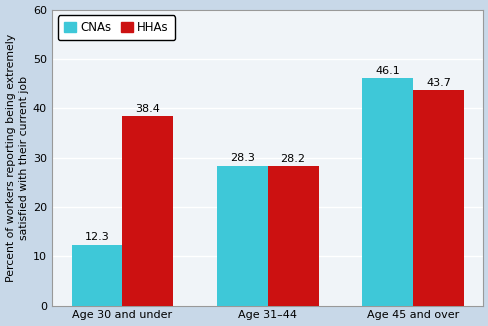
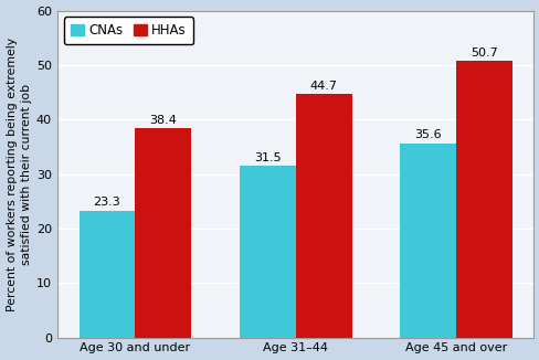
CNAs/Age 30 and under: 12.3 -> 23.3
CNAs/Age 31–44: 28.3 -> 31.5
HHAs/Age 31–44: 28.2 -> 44.7
CNAs/Age 45 and over: 46.1 -> 35.6
HHAs/Age 45 and over: 43.7 -> 50.7
